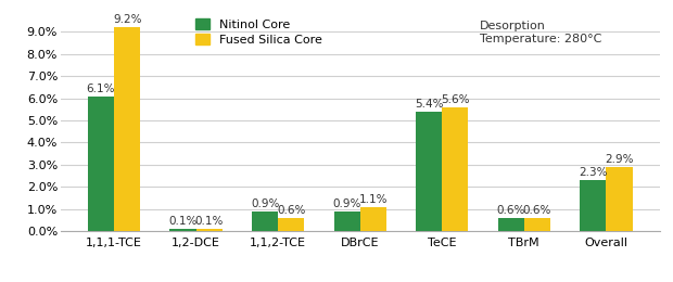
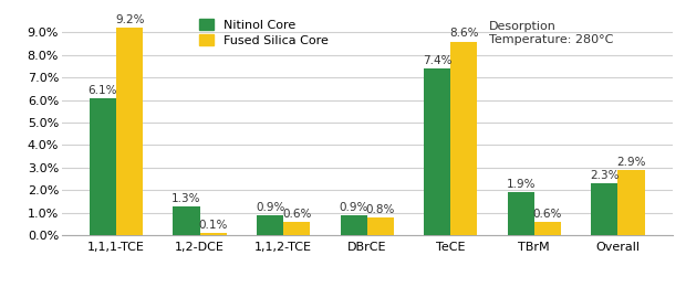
Nitinol Core/1,2-DCE: 0.1% -> 1.3%
Fused Silica Core/DBrCE: 1.1% -> 0.8%
Nitinol Core/TeCE: 5.4% -> 7.4%
Fused Silica Core/TeCE: 5.6% -> 8.6%
Nitinol Core/TBrM: 0.6% -> 1.9%
